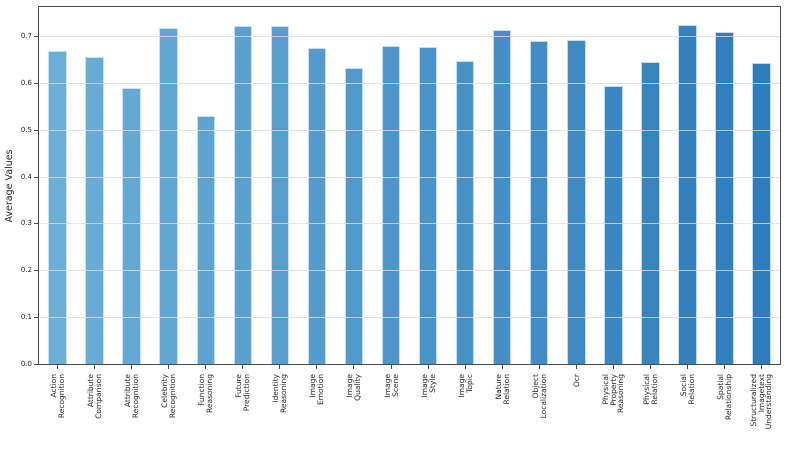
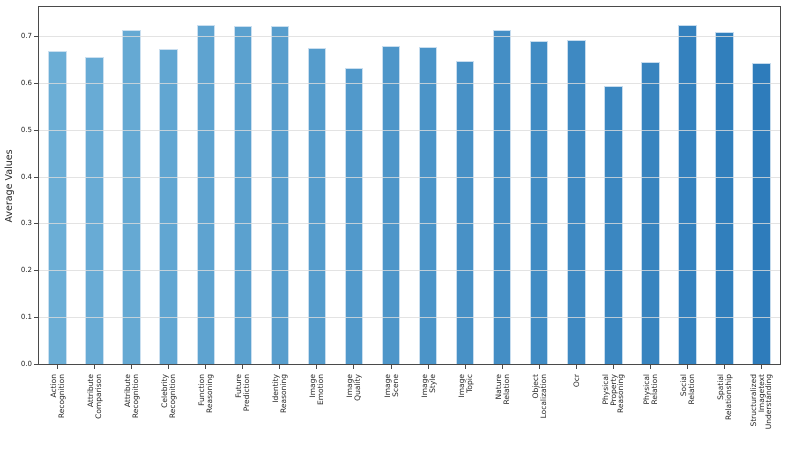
Attribute Recognition: 0.59 -> 0.71
Celebrity Recognition: 0.72 -> 0.67
Function Reasoning: 0.53 -> 0.73
